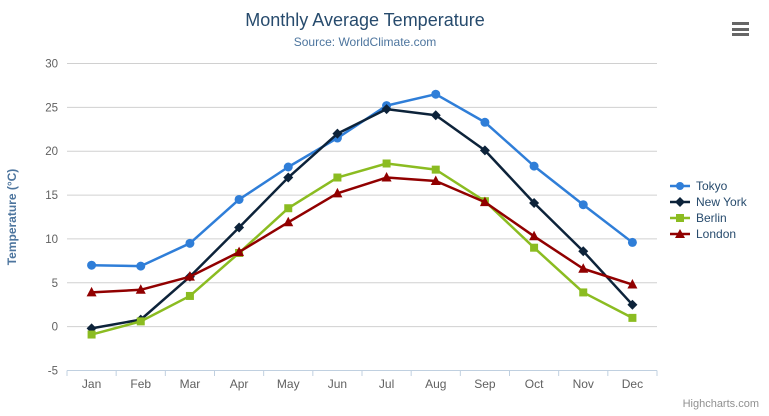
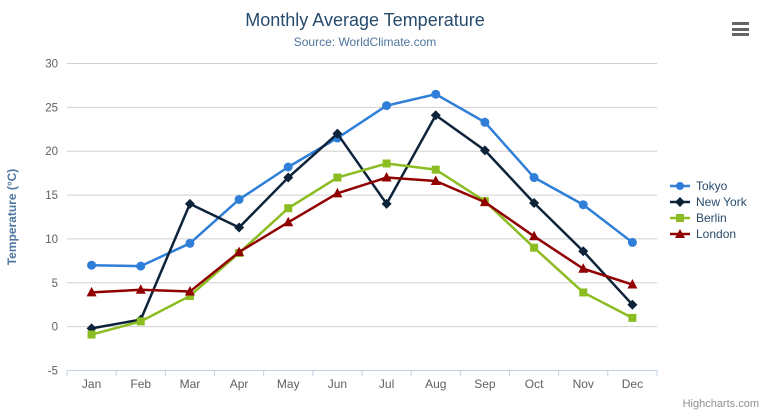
New York/Mar: 6 -> 14
London/Mar: 6 -> 4
New York/Jul: 25 -> 14
Tokyo/Oct: 18 -> 17
